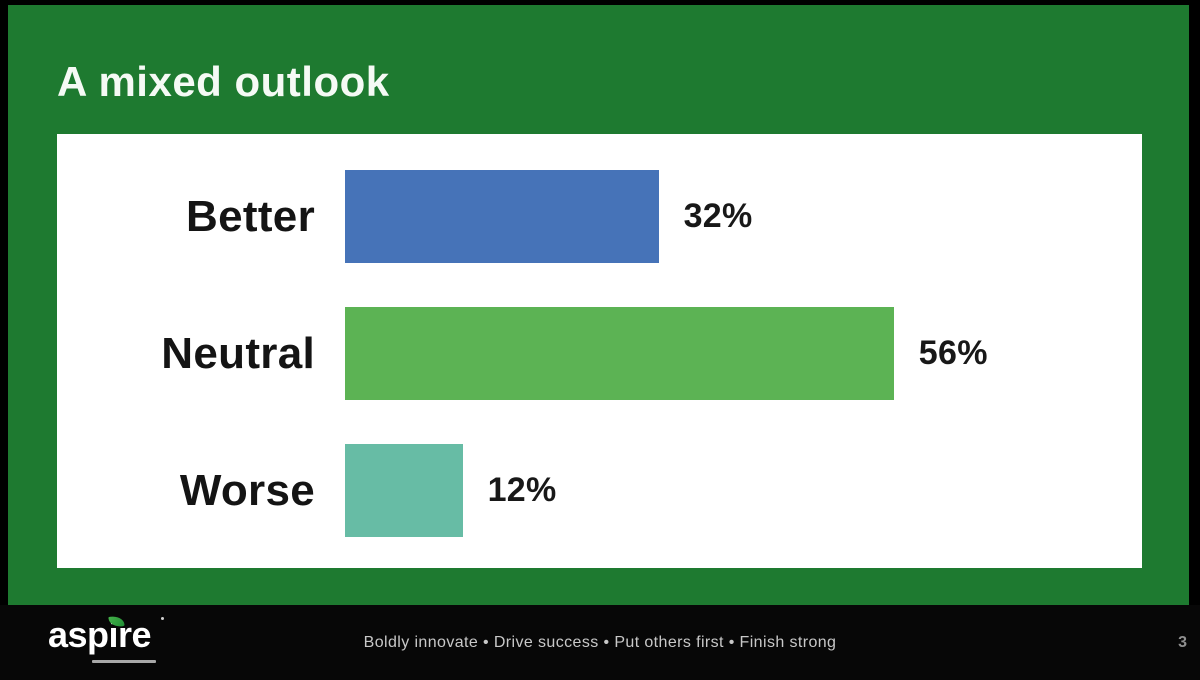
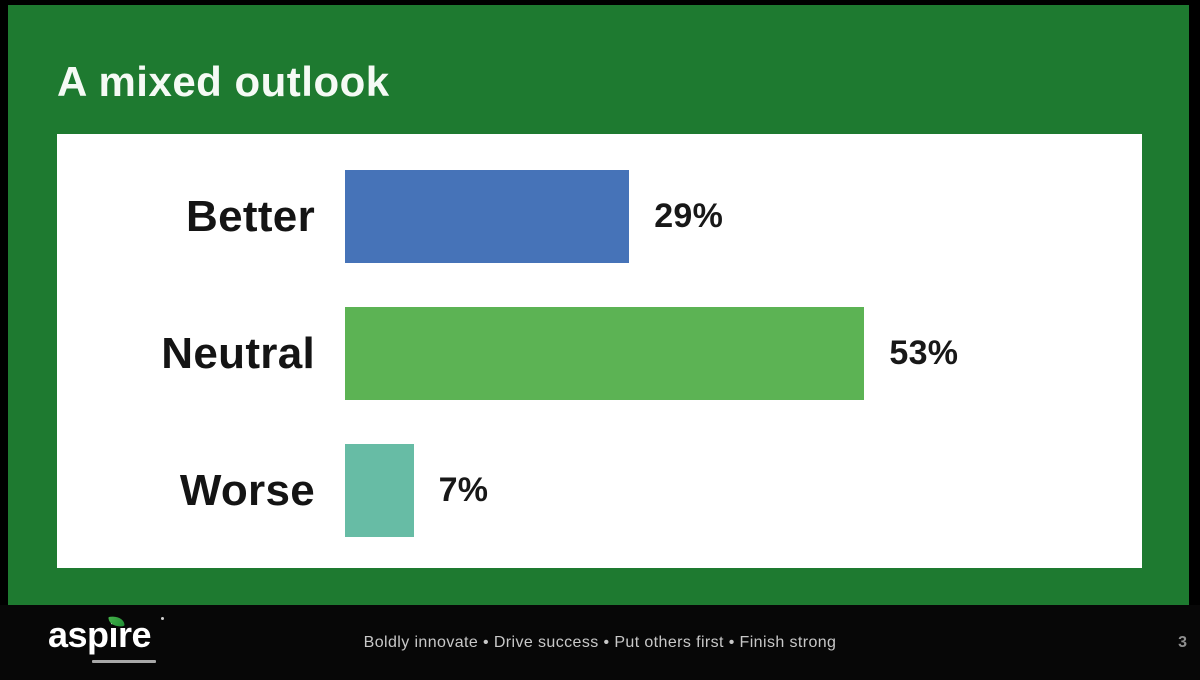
Better: 32% -> 29%
Neutral: 56% -> 53%
Worse: 12% -> 7%
